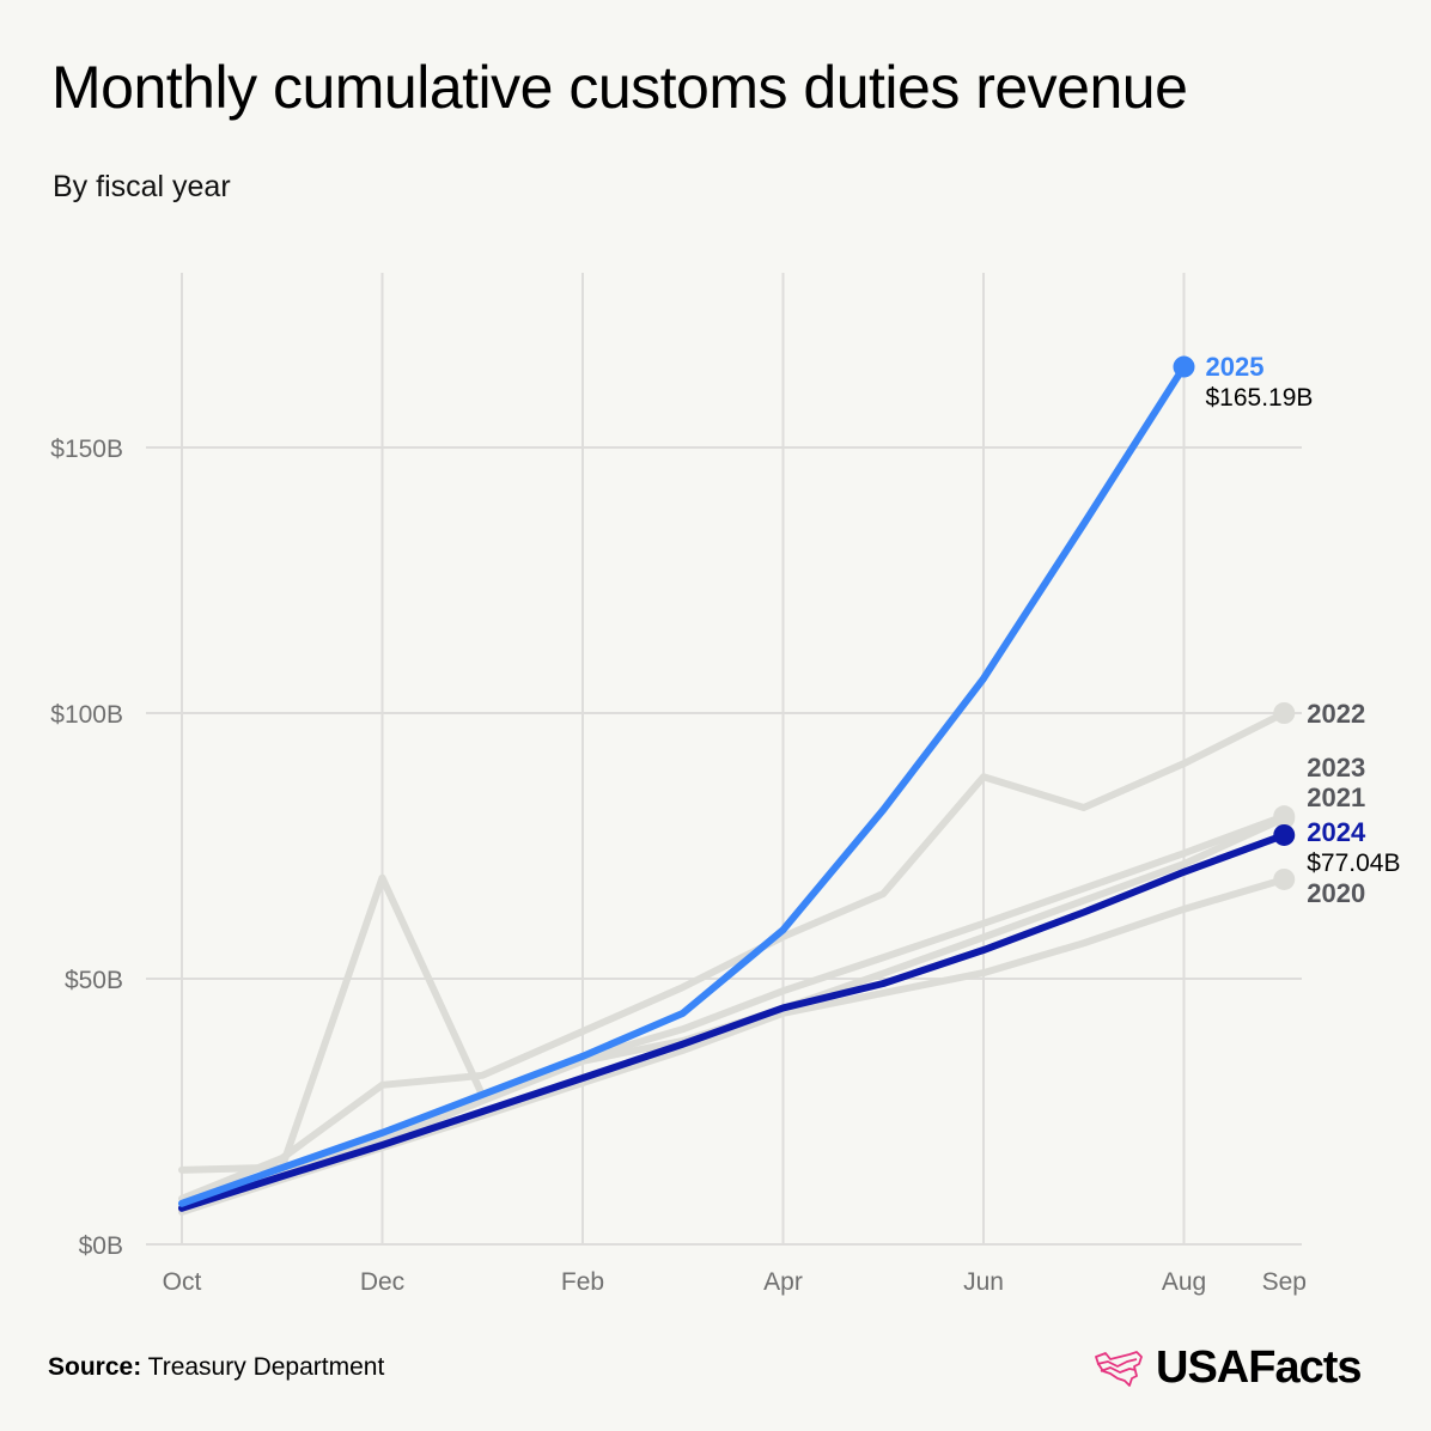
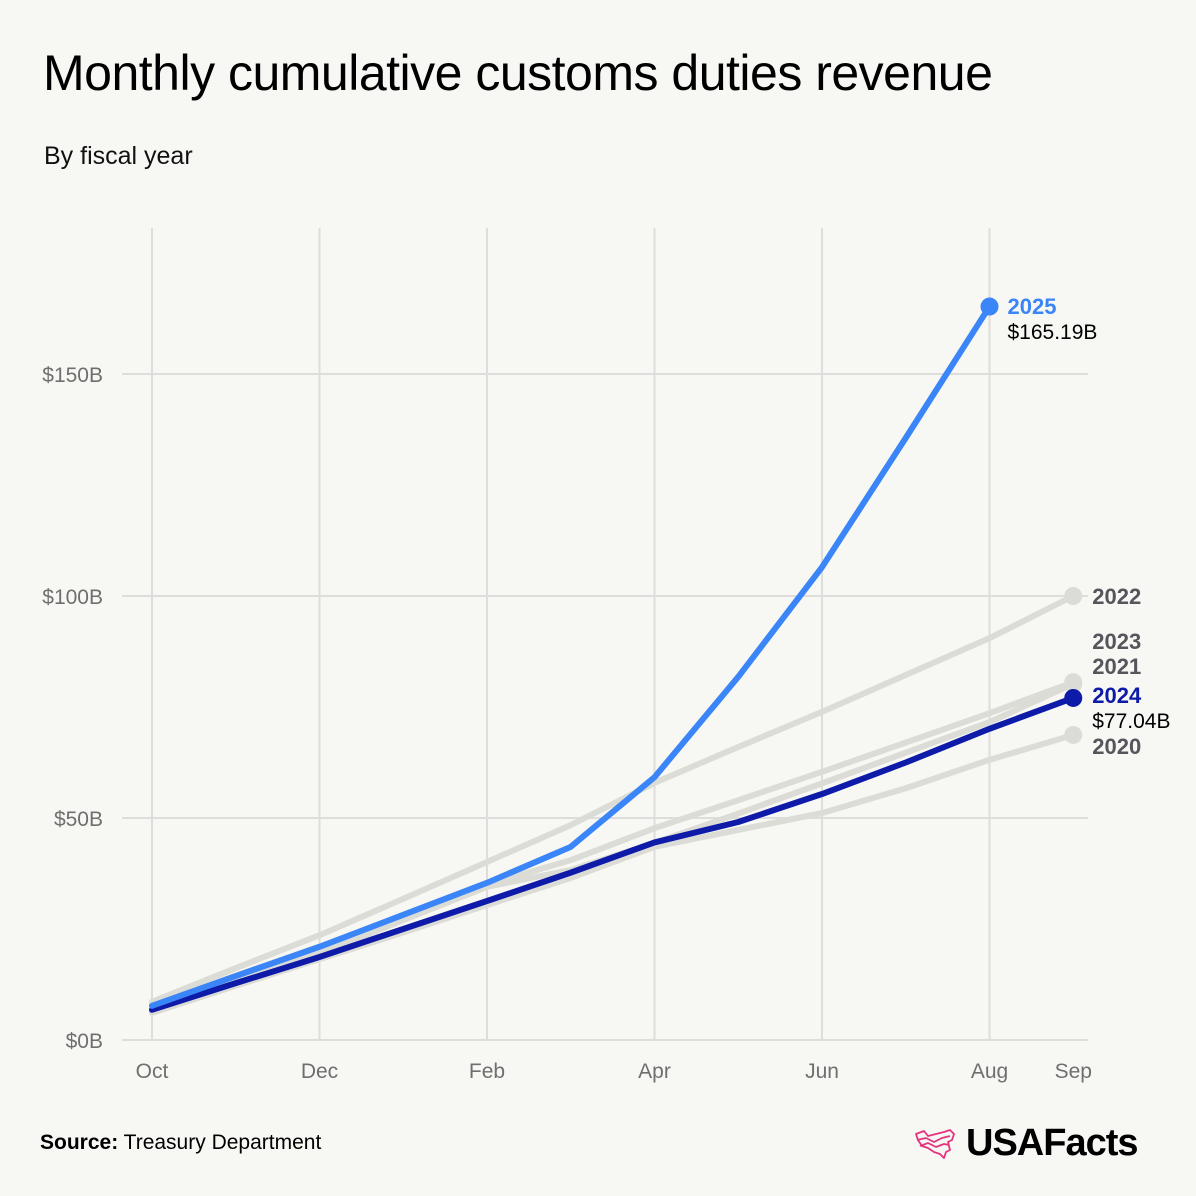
2023/Oct: $14B -> $8B
2023/Dec: $69B -> $21B
2022/Dec: $30B -> $24B
2022/Jun: $88B -> $74B
